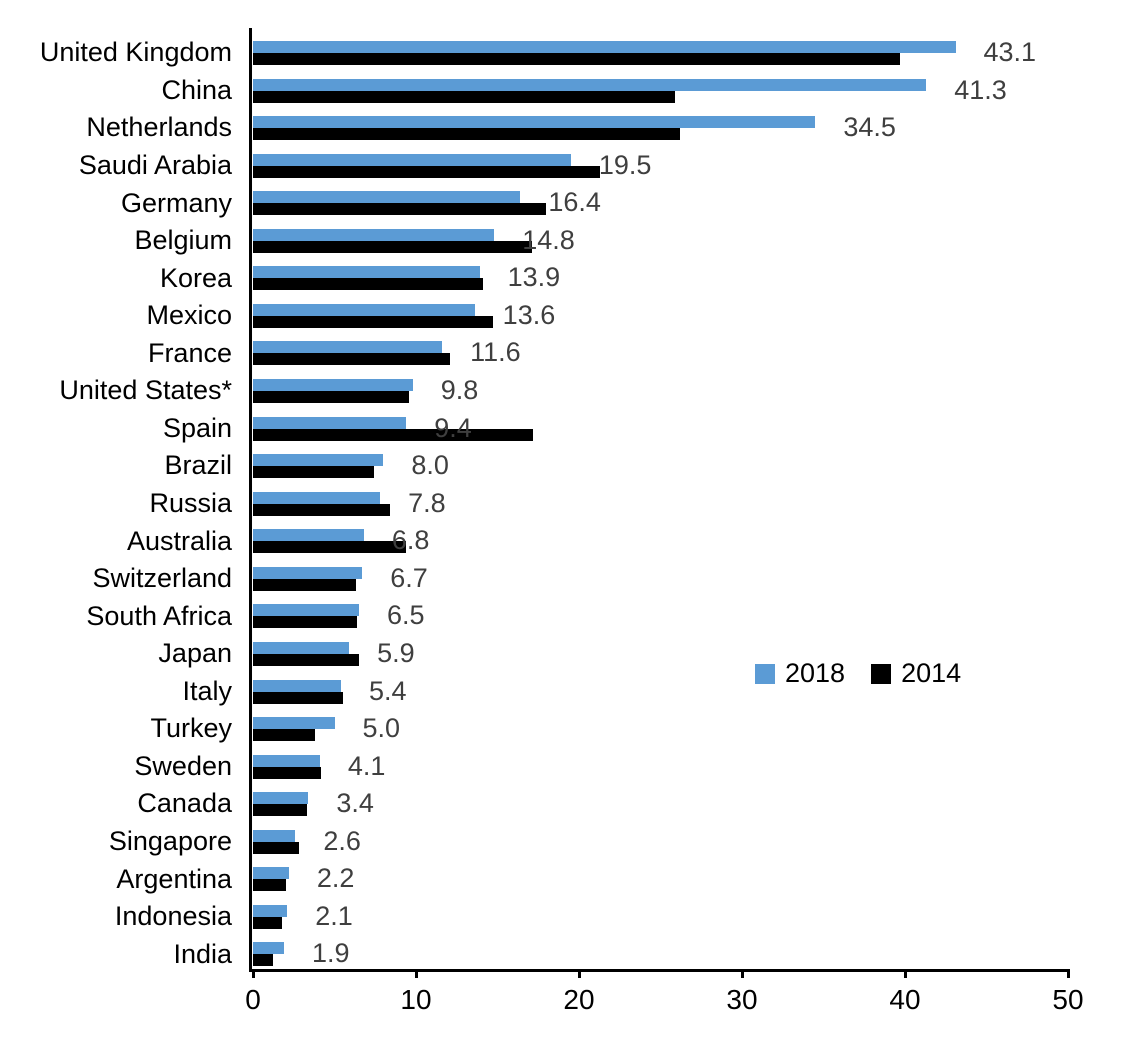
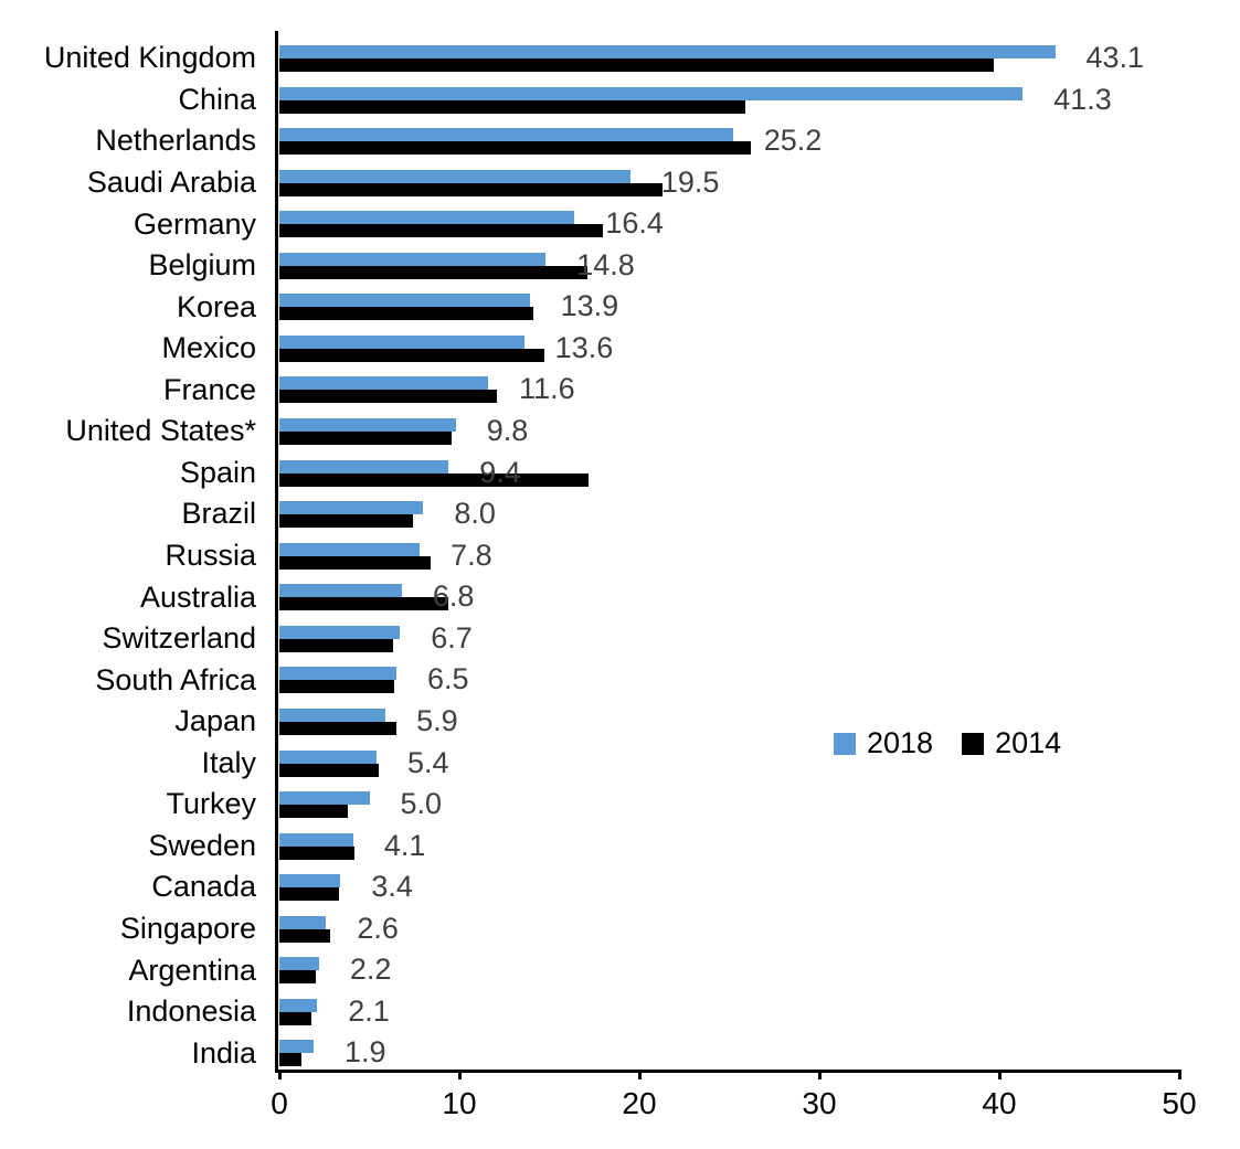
2018/Netherlands: 34.5 -> 25.2
